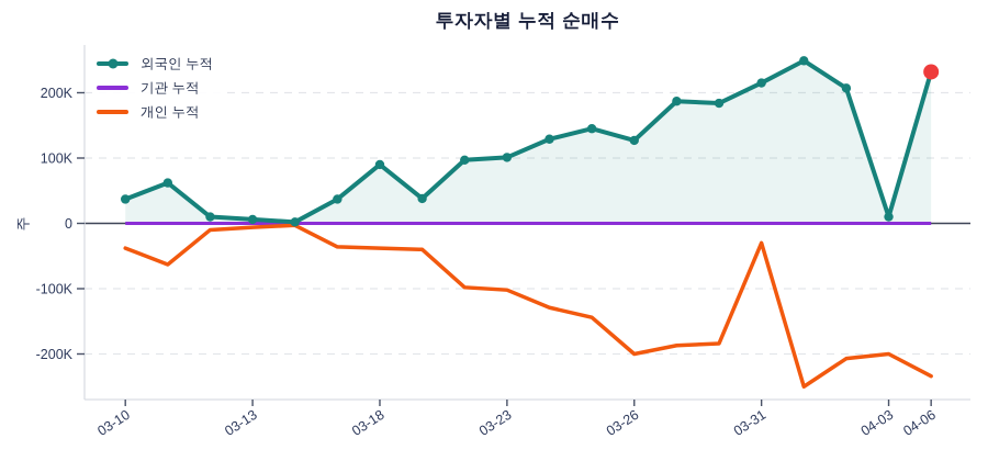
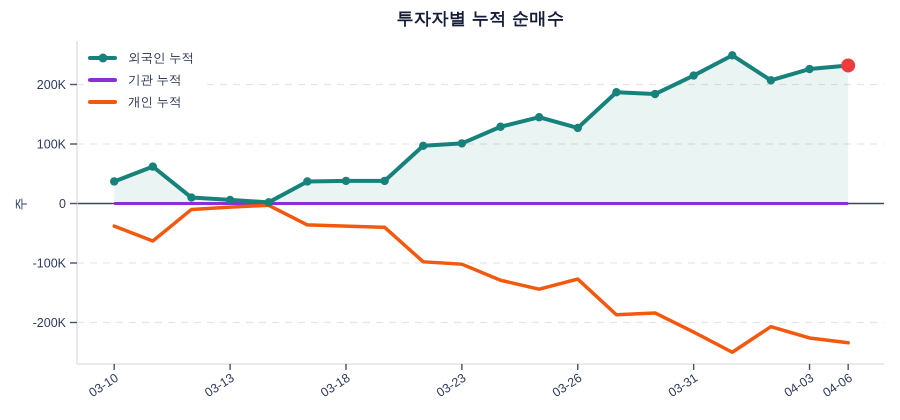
외국인 누적/03-18: 90K -> 40K
개인 누적/03-26: -200K -> -130K
개인 누적/03-31: -30K -> -220K
외국인 누적/04-03: 10K -> 230K
개인 누적/04-03: -200K -> -230K
